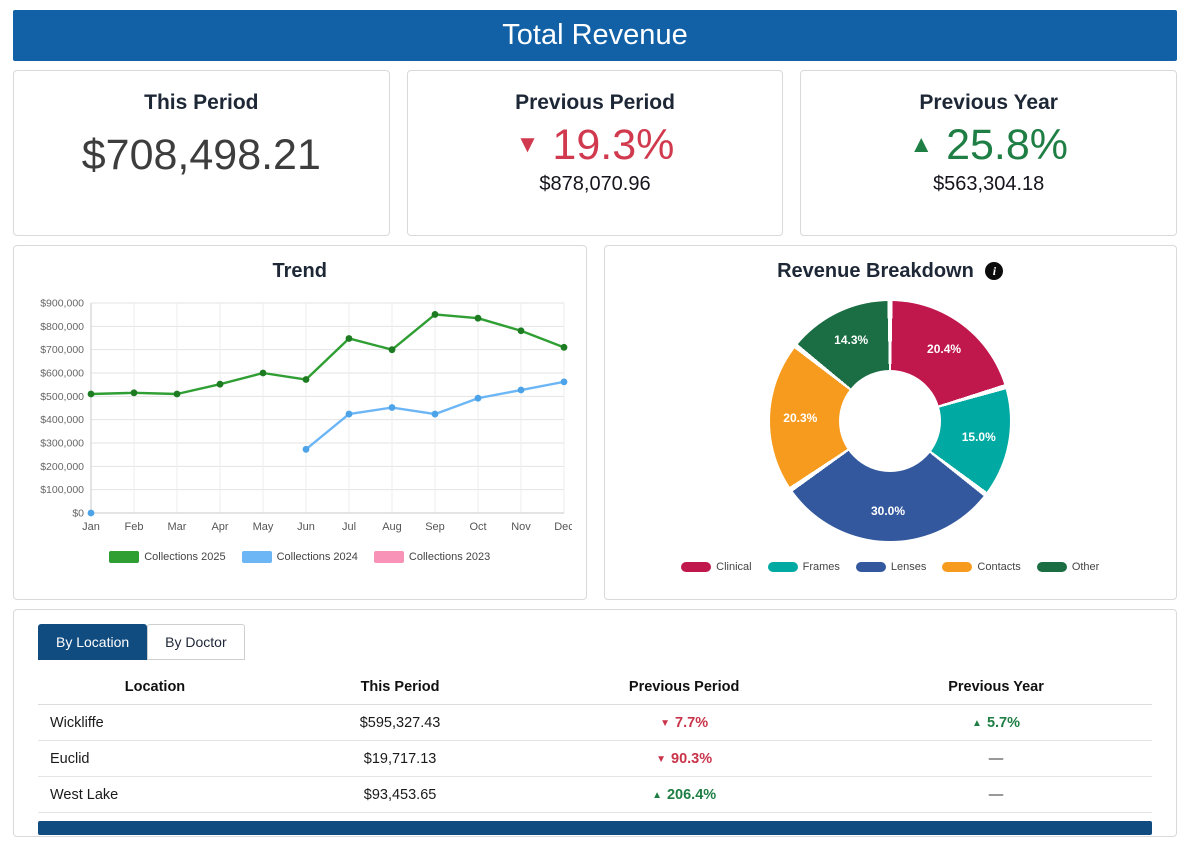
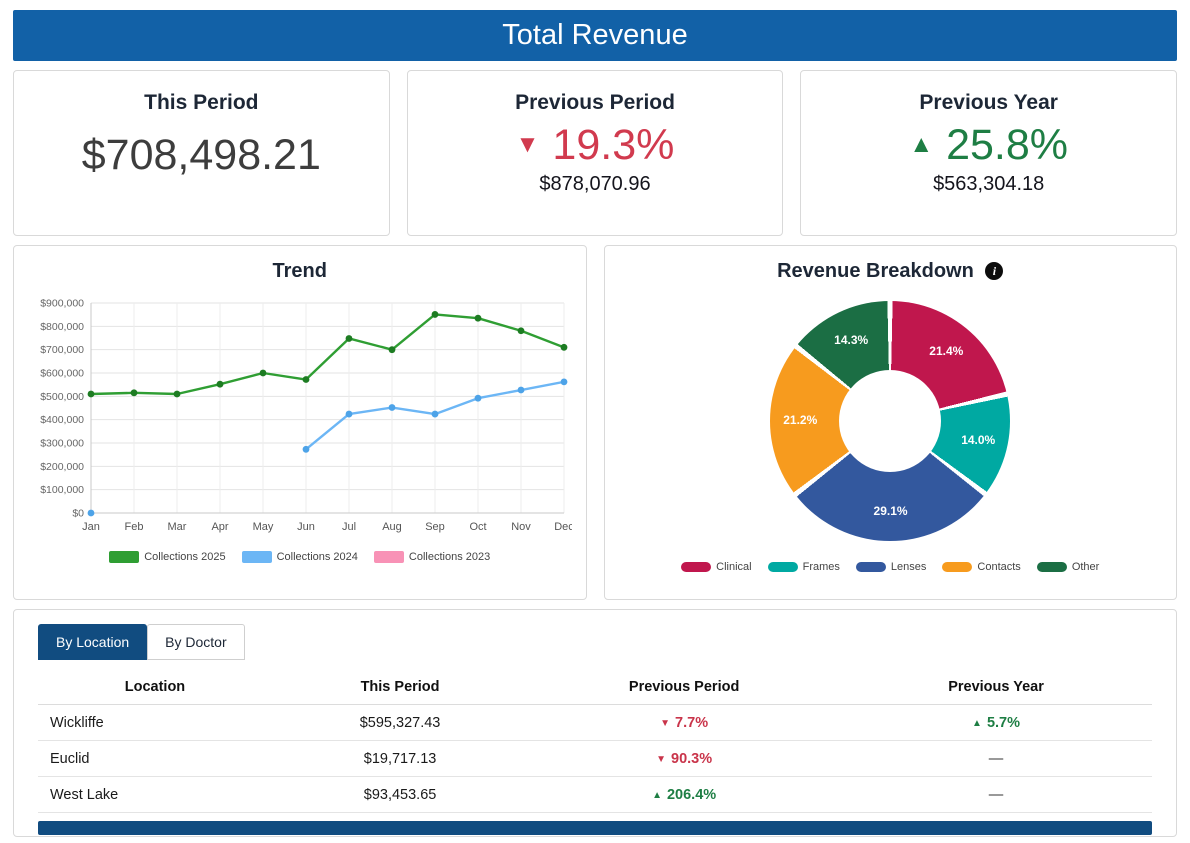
Revenue Breakdown/Clinical: 20.4% -> 21.4%
Revenue Breakdown/Frames: 15.0% -> 14.0%
Revenue Breakdown/Lenses: 30.0% -> 29.1%
Revenue Breakdown/Contacts: 20.3% -> 21.2%
